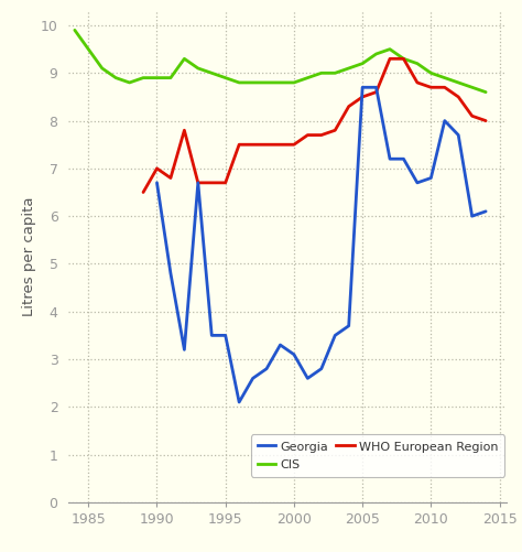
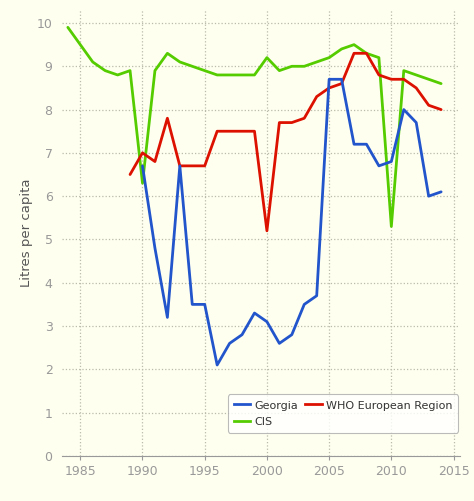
CIS/1990: 8.9 -> 6.3
CIS/2000: 8.8 -> 9.2
WHO European Region/2000: 7.5 -> 5.2
CIS/2010: 9.0 -> 5.3
